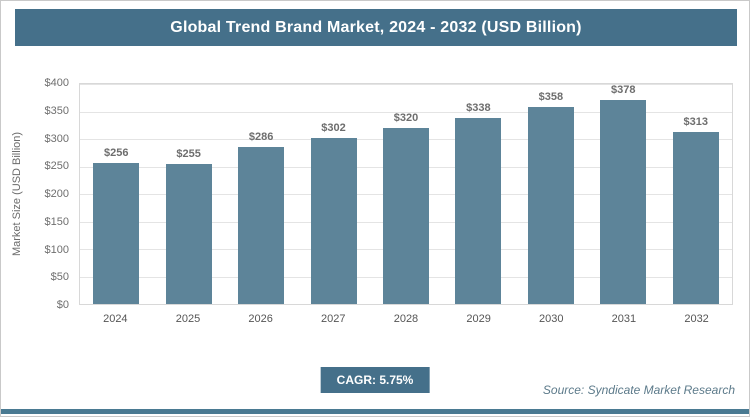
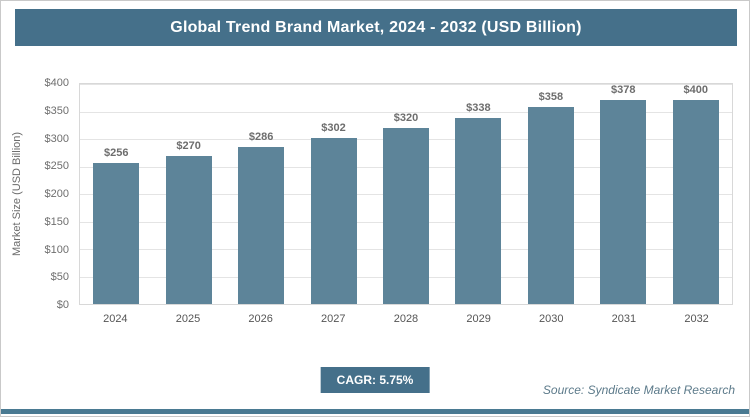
2025: $255 -> $270
2032: $313 -> $400
